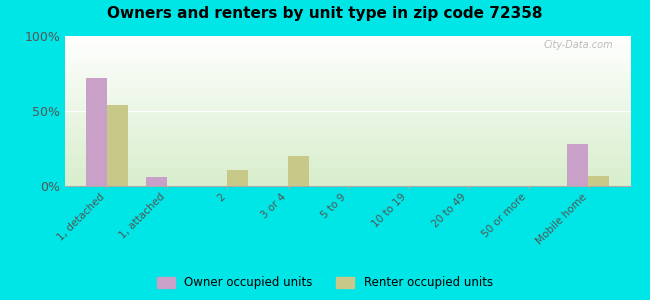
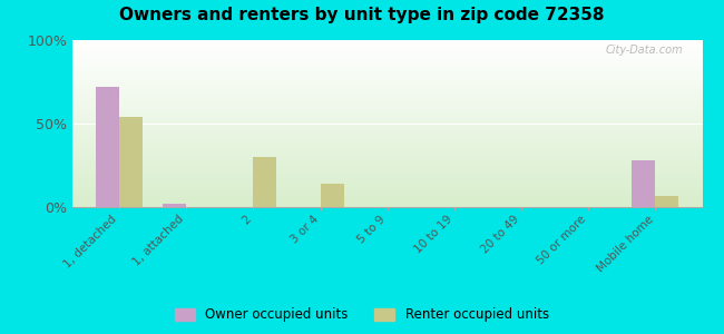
Owner occupied units/1, attached: 6% -> 2%
Renter occupied units/2: 11% -> 30%
Renter occupied units/3 or 4: 20% -> 14%
